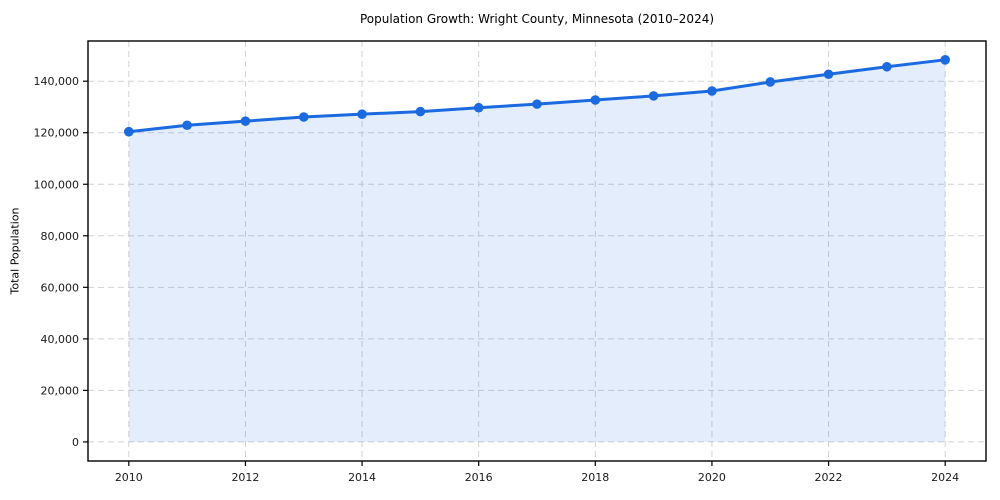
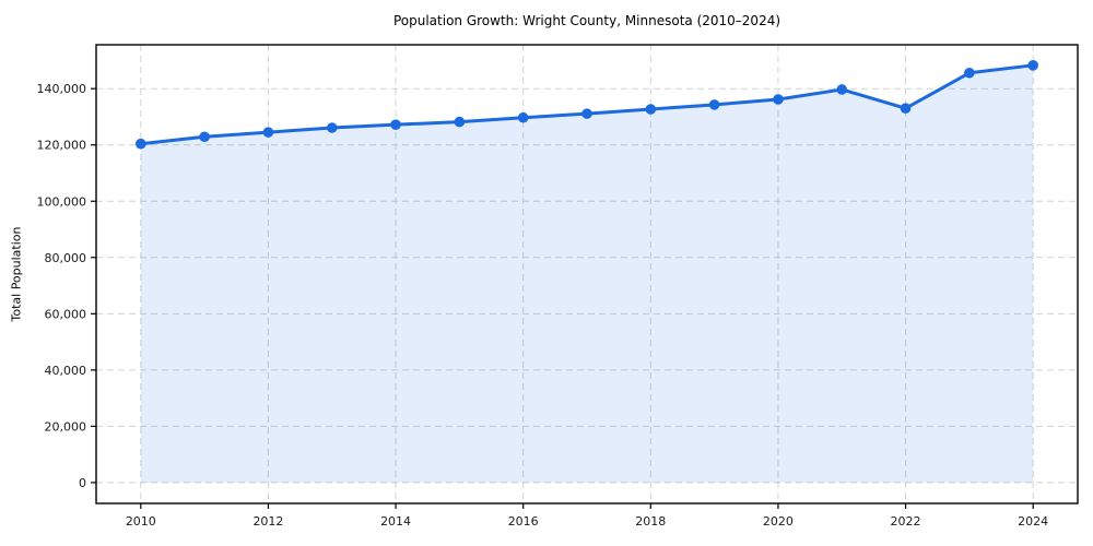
2022: 143000 -> 133000
